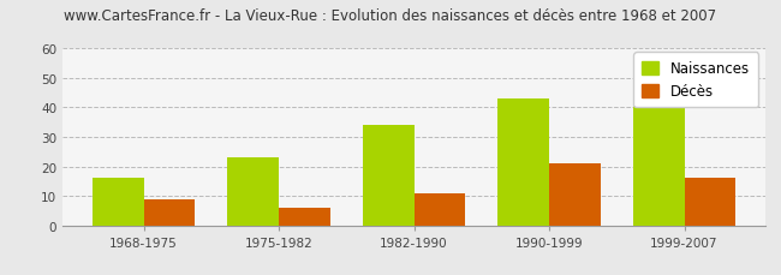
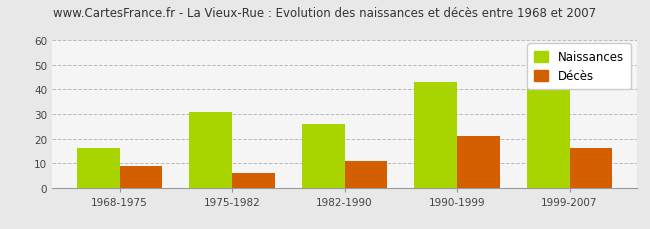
Naissances/1975-1982: 23 -> 31
Naissances/1982-1990: 34 -> 26
